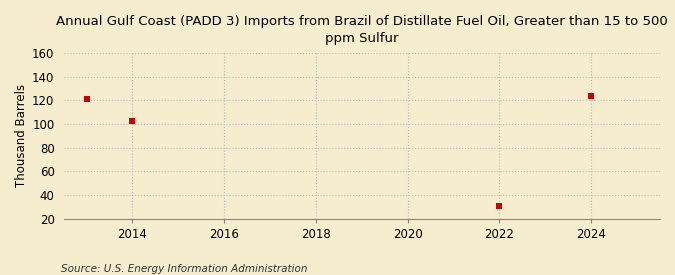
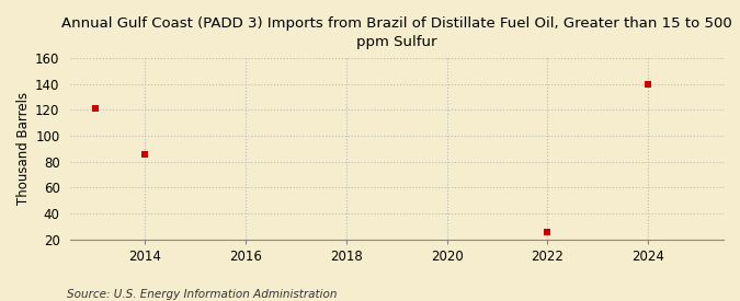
2014: 103 -> 86
2022: 31 -> 26
2024: 124 -> 140
